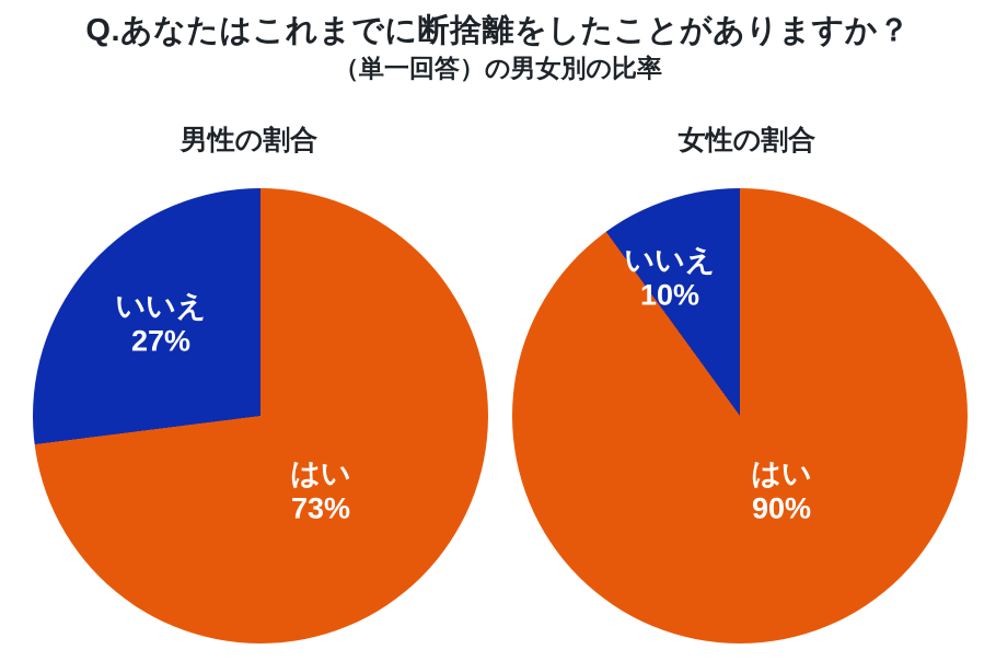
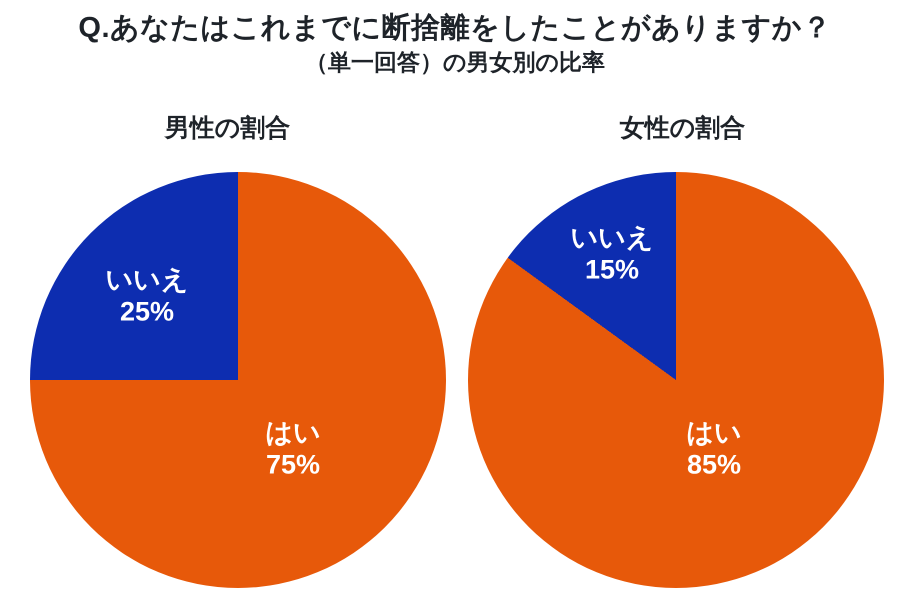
男性の割合/はい: 73% -> 75%
男性の割合/いいえ: 27% -> 25%
女性の割合/はい: 90% -> 85%
女性の割合/いいえ: 10% -> 15%
